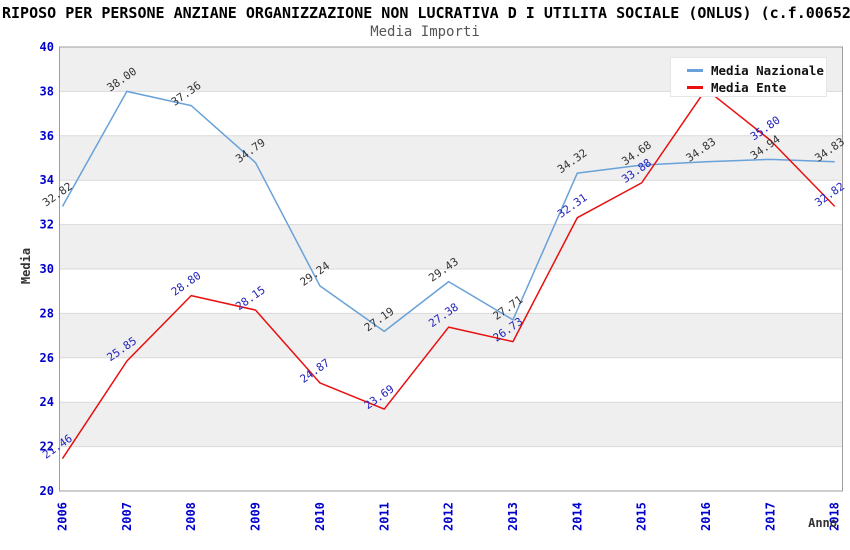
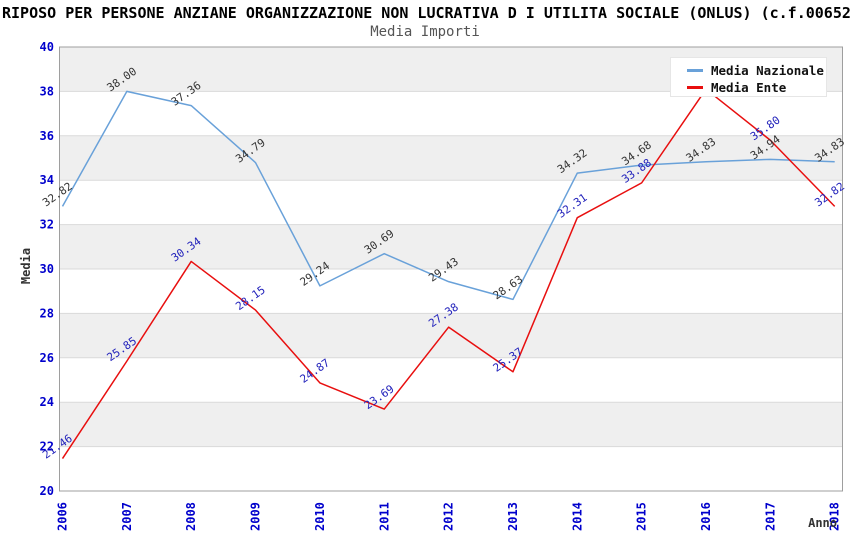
Media Ente/2008: 28.80 -> 30.34
Media Nazionale/2011: 27.19 -> 30.69
Media Nazionale/2013: 27.71 -> 28.63
Media Ente/2013: 26.73 -> 25.37
